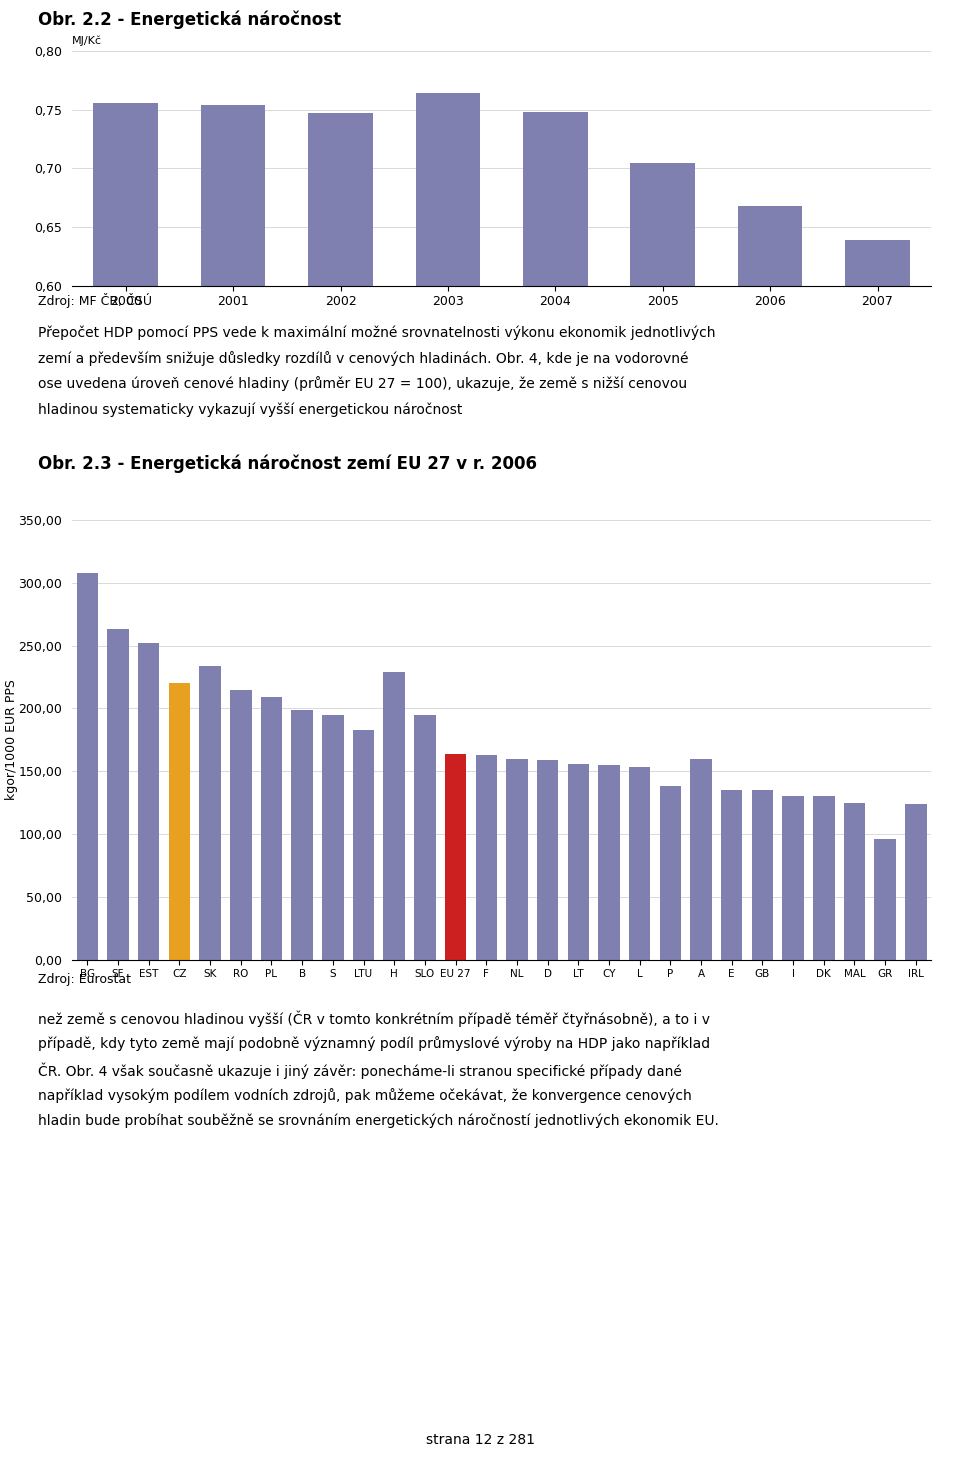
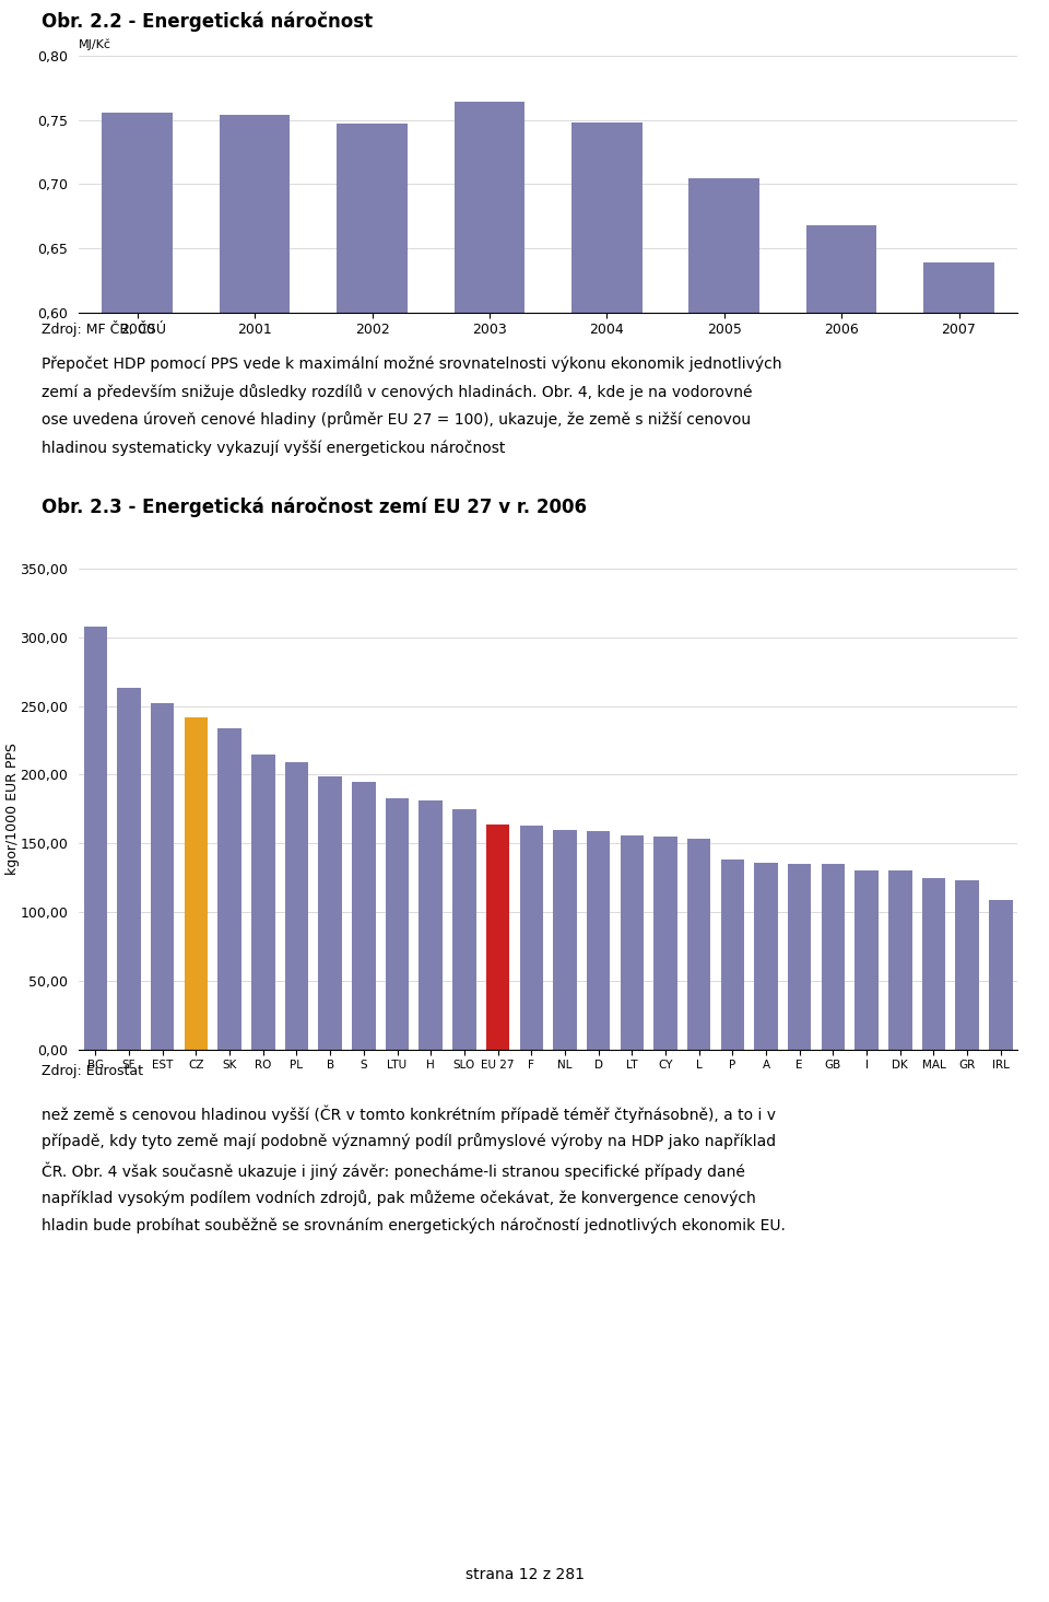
CZ: 220 -> 242
H: 229 -> 181
SLO: 195 -> 175
A: 160 -> 136
GR: 96 -> 123
IRL: 124 -> 109
